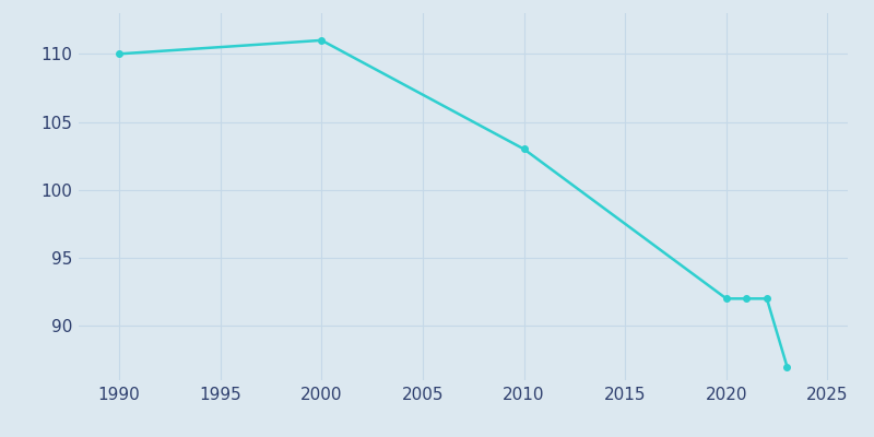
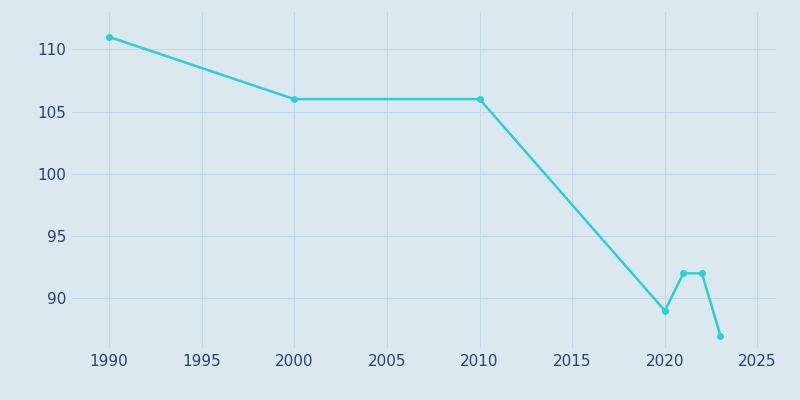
1990: 110 -> 111
2000: 111 -> 106
2010: 103 -> 106
2020: 92 -> 89
